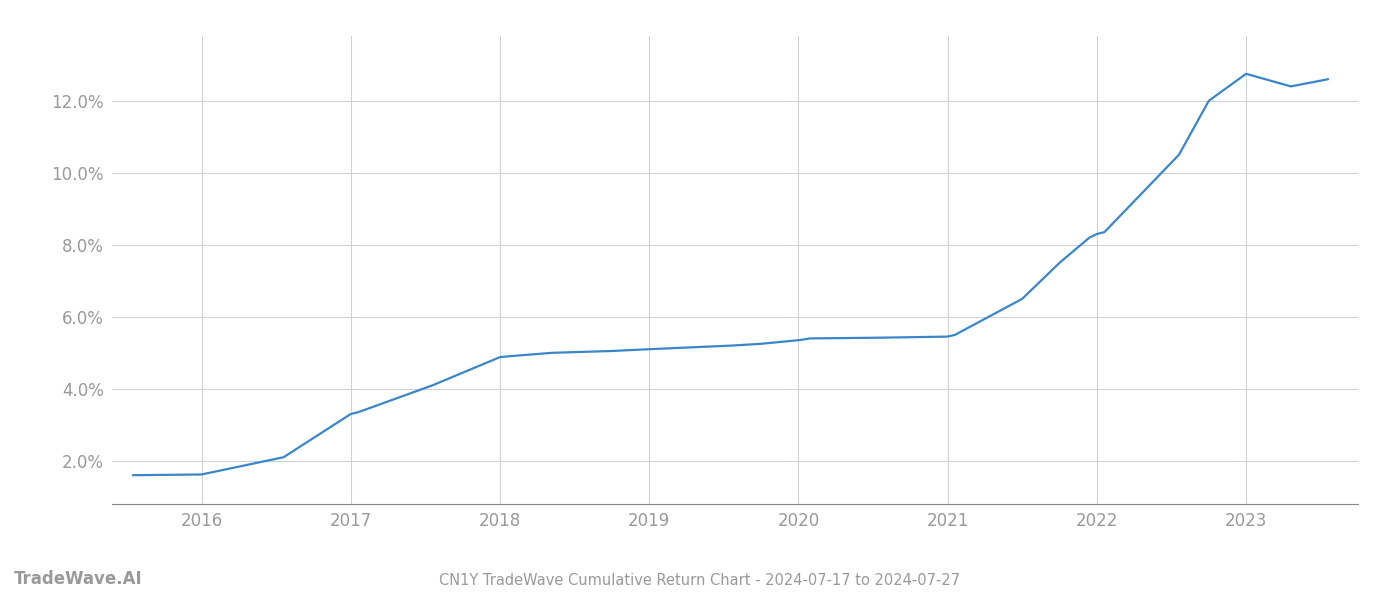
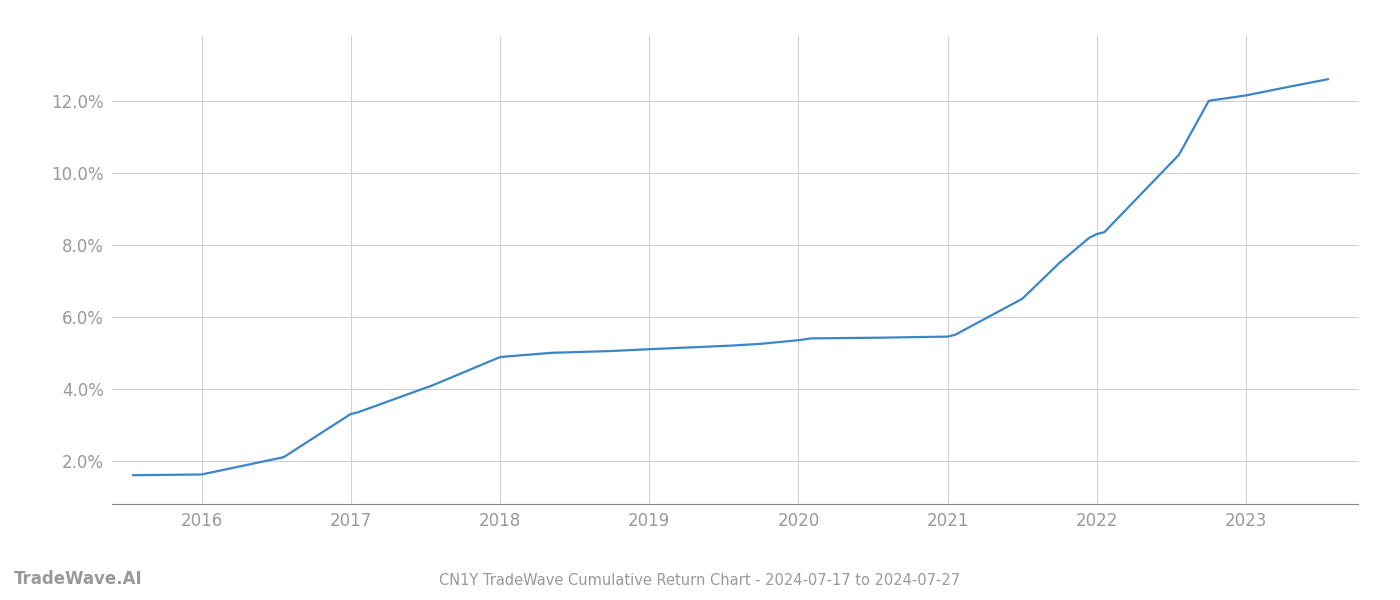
2023: 12.75% -> 12.15%
